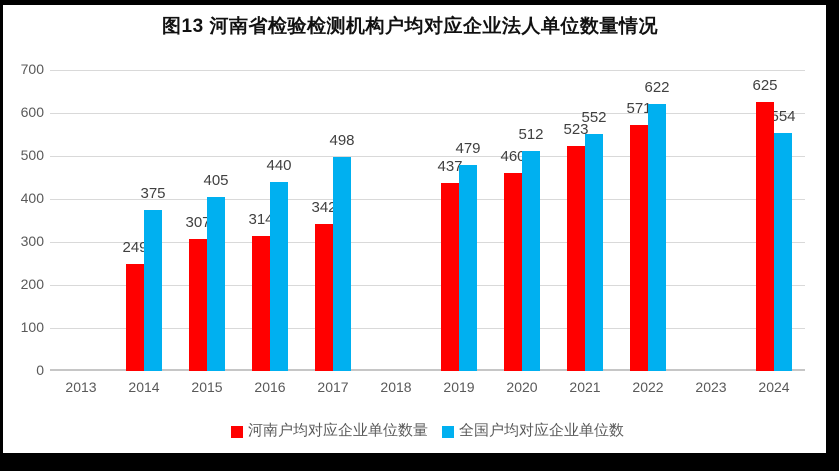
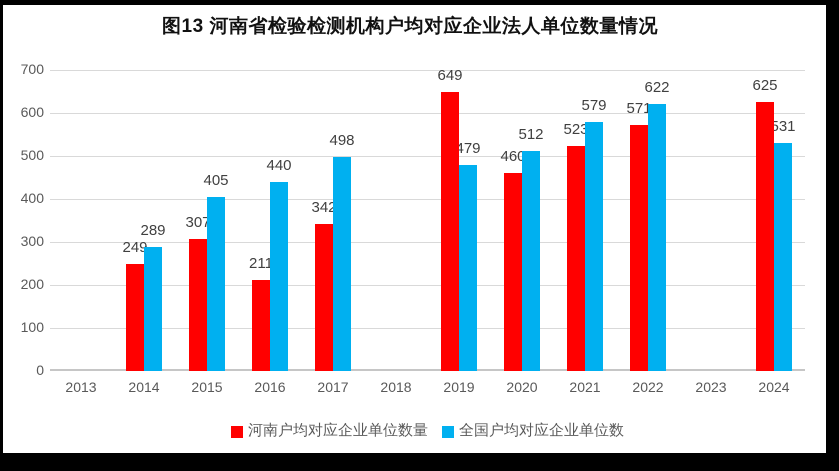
全国户均对应企业单位数/2014: 375 -> 289
河南户均对应企业单位数量/2016: 314 -> 211
河南户均对应企业单位数量/2019: 437 -> 649
全国户均对应企业单位数/2021: 552 -> 579
全国户均对应企业单位数/2024: 554 -> 531
